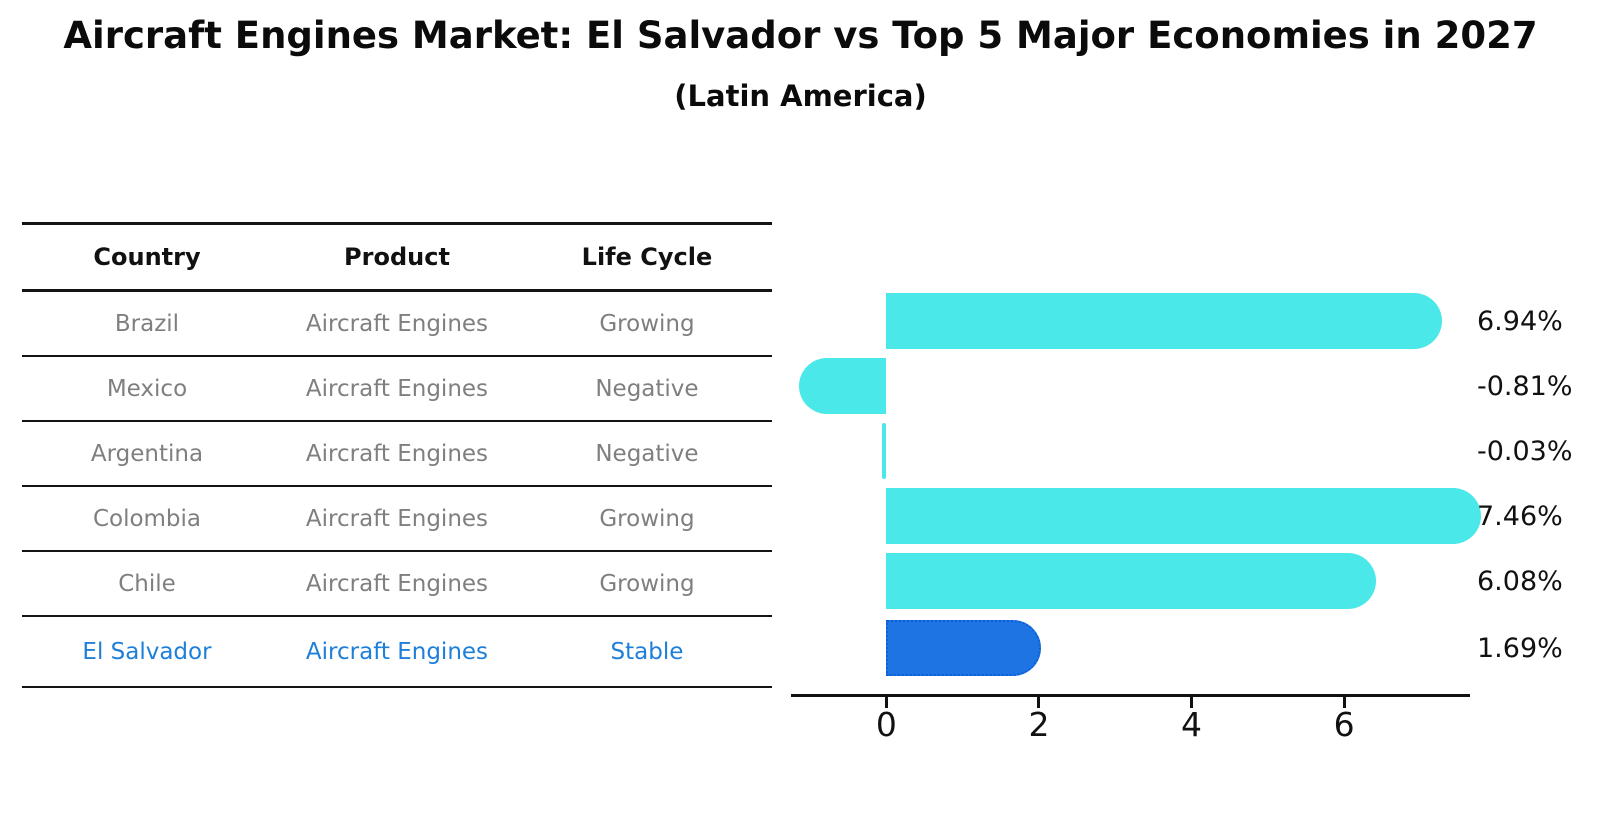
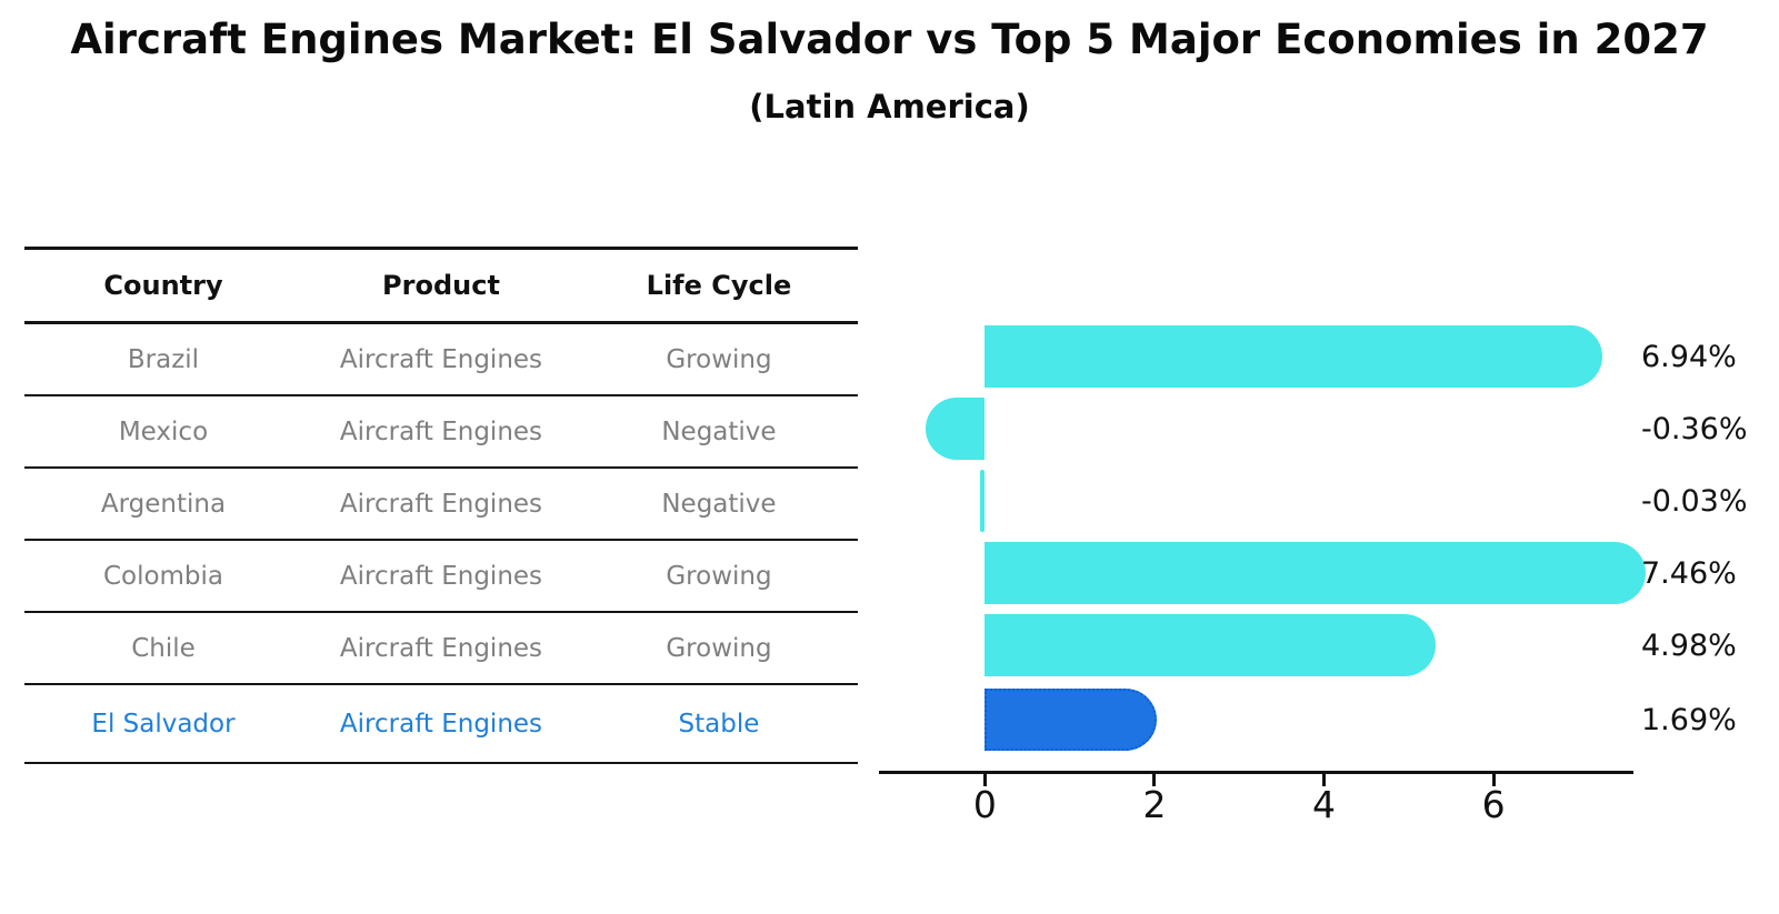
Mexico: -0.81% -> -0.36%
Chile: 6.08% -> 4.98%
